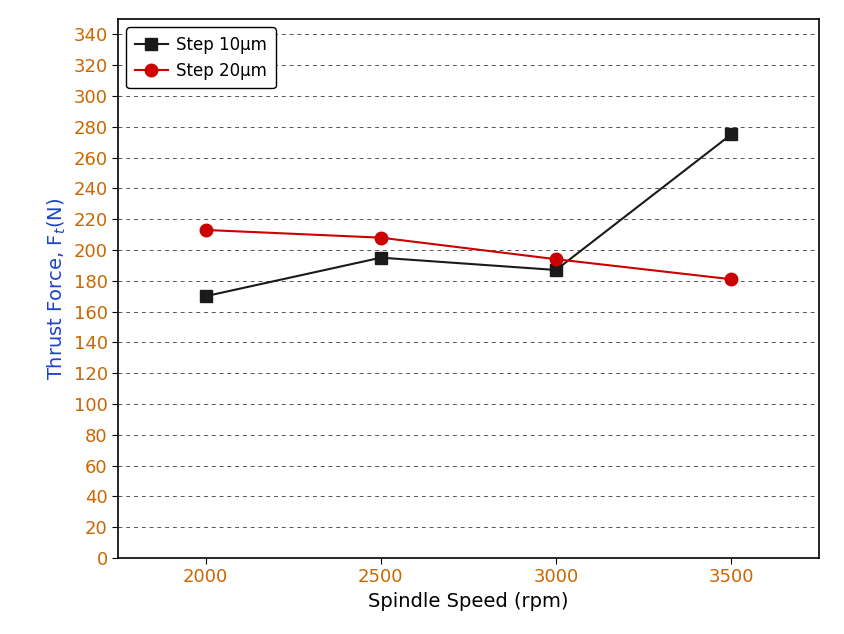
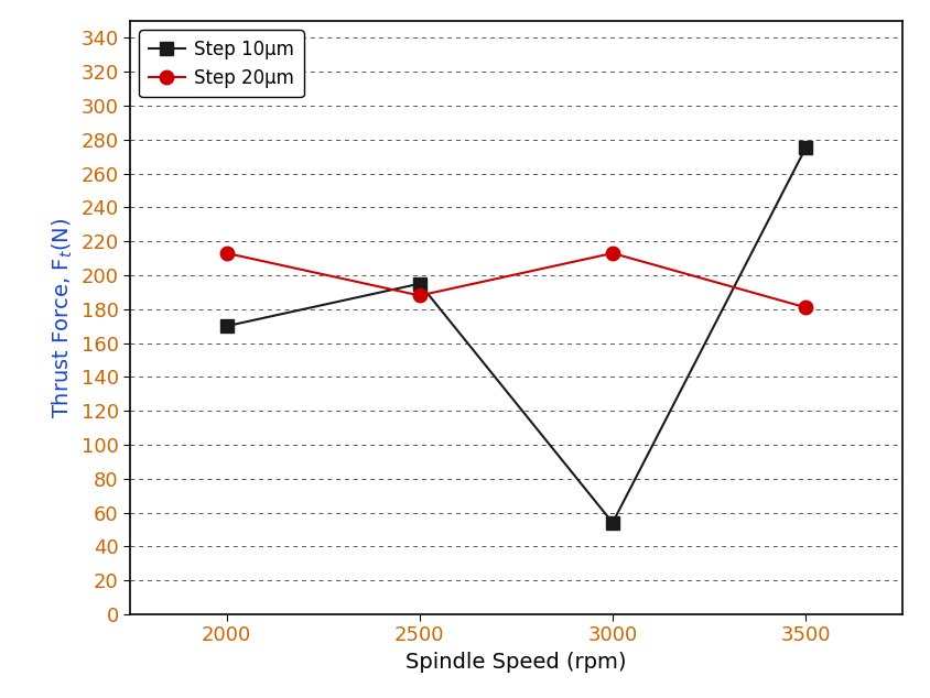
Step 20μm/2500: 208 -> 188
Step 10μm/3000: 187 -> 54
Step 20μm/3000: 194 -> 213
